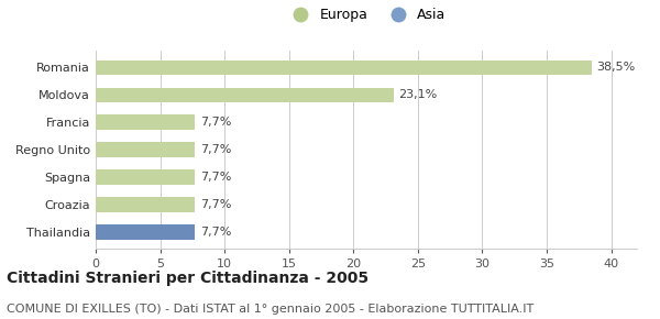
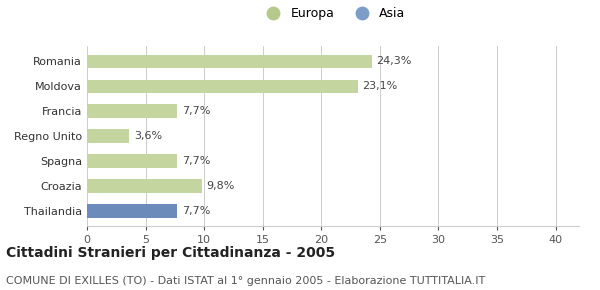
Romania: 38,5% -> 24,3%
Regno Unito: 7,7% -> 3,6%
Croazia: 7,7% -> 9,8%
